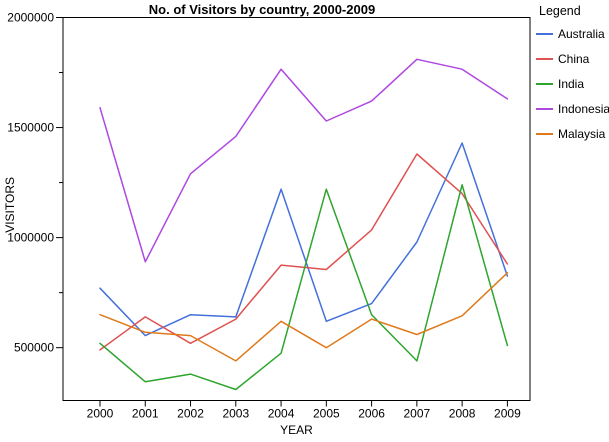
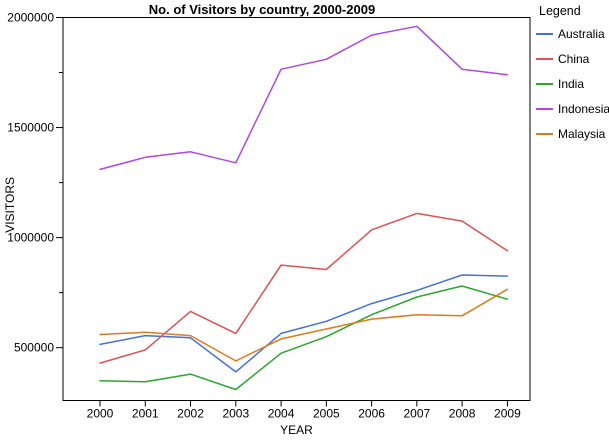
Australia/2000: 770000 -> 520000
China/2000: 490000 -> 430000
India/2000: 520000 -> 350000
Indonesia/2000: 1590000 -> 1310000
Malaysia/2000: 650000 -> 560000
China/2001: 640000 -> 490000
Indonesia/2001: 890000 -> 1360000
Australia/2002: 650000 -> 540000
China/2002: 520000 -> 660000
Indonesia/2002: 1290000 -> 1390000
Australia/2003: 640000 -> 390000
China/2003: 630000 -> 560000
Indonesia/2003: 1460000 -> 1340000
Australia/2004: 1220000 -> 560000
Malaysia/2004: 620000 -> 540000
India/2005: 1220000 -> 550000
Indonesia/2005: 1530000 -> 1810000
Malaysia/2005: 500000 -> 580000
Indonesia/2006: 1620000 -> 1920000
Australia/2007: 980000 -> 760000
China/2007: 1380000 -> 1110000
India/2007: 440000 -> 730000
Indonesia/2007: 1810000 -> 1960000
Malaysia/2007: 560000 -> 650000
Australia/2008: 1430000 -> 830000
China/2008: 1200000 -> 1080000
India/2008: 1240000 -> 780000
China/2009: 880000 -> 940000
India/2009: 510000 -> 720000
Indonesia/2009: 1630000 -> 1740000
Malaysia/2009: 840000 -> 760000
